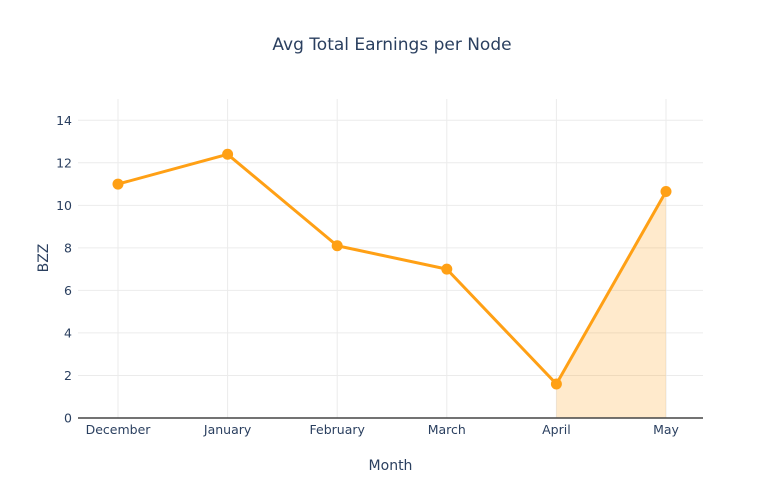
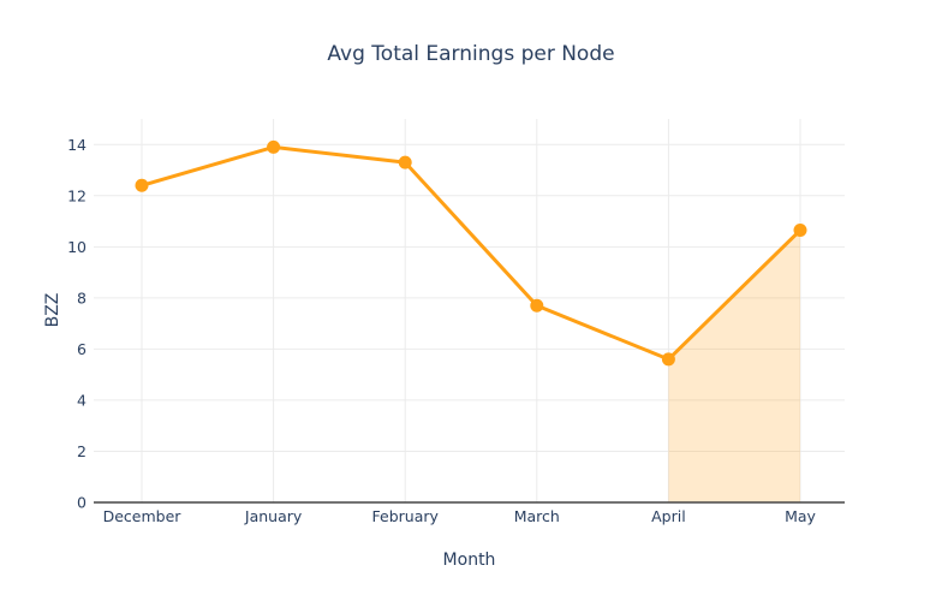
December: 11.0 -> 12.4
January: 12.4 -> 13.9
February: 8.1 -> 13.3
March: 7.0 -> 7.7
April: 1.6 -> 5.6
